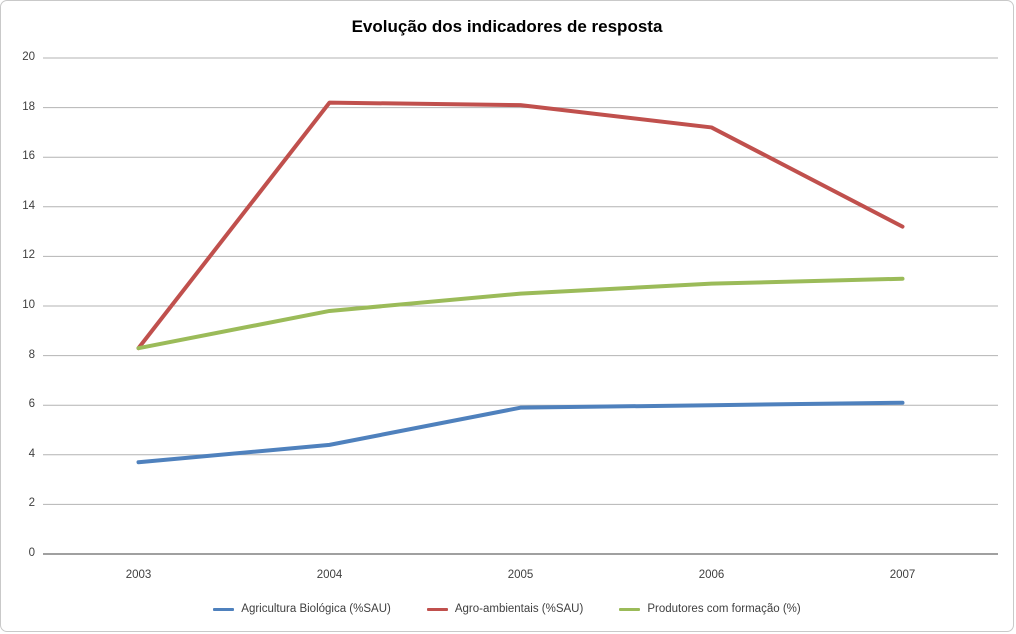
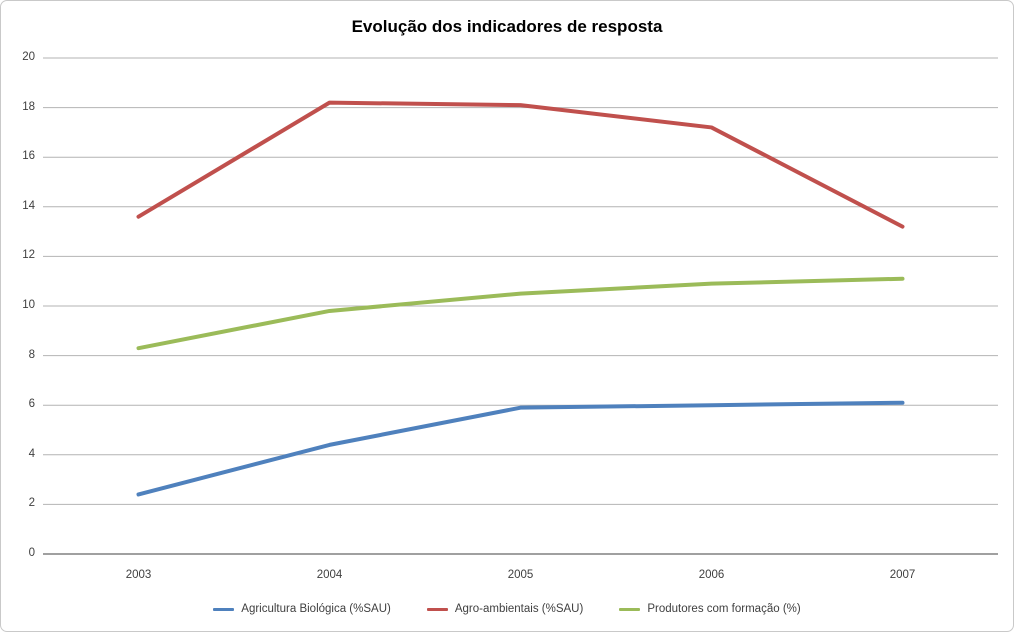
Agricultura Biológica (%SAU)/2003: 3.7 -> 2.4
Agro-ambientais (%SAU)/2003: 8.3 -> 13.6
